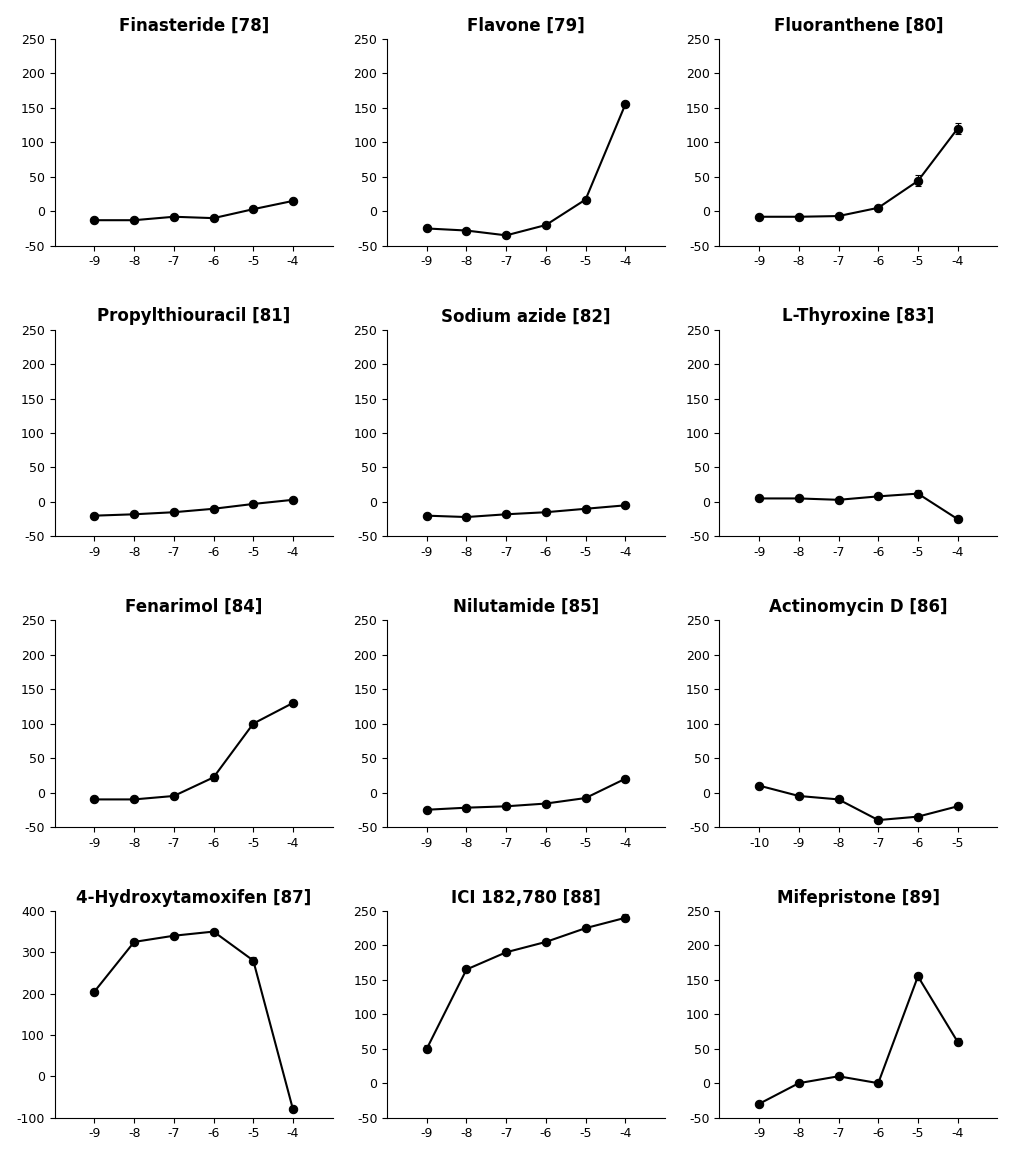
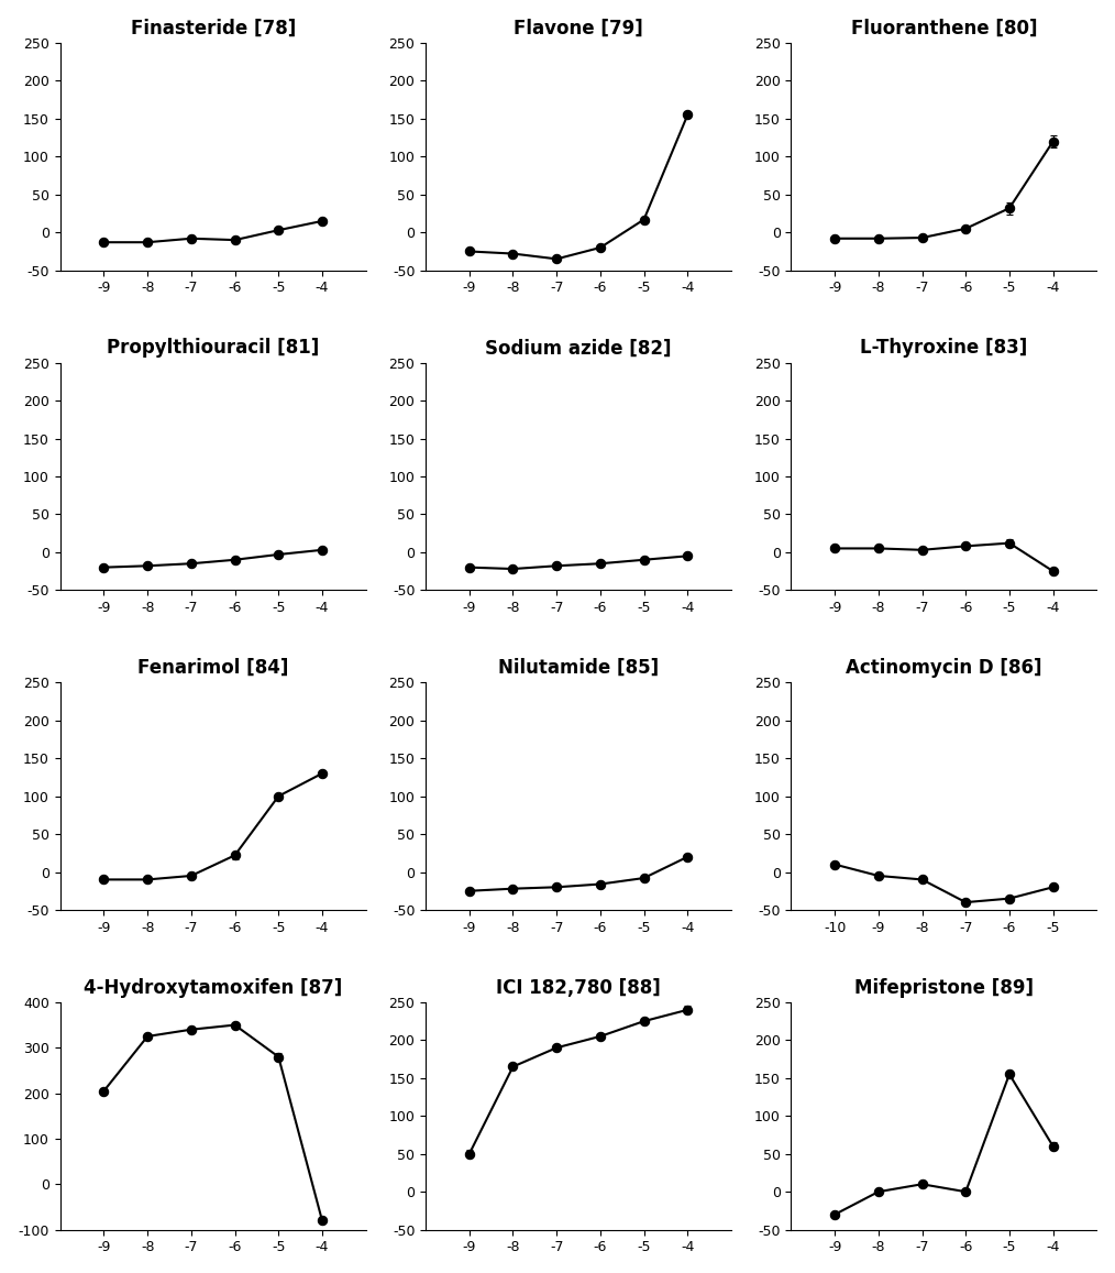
Fluoranthene [80]/-5: 44 -> 32
